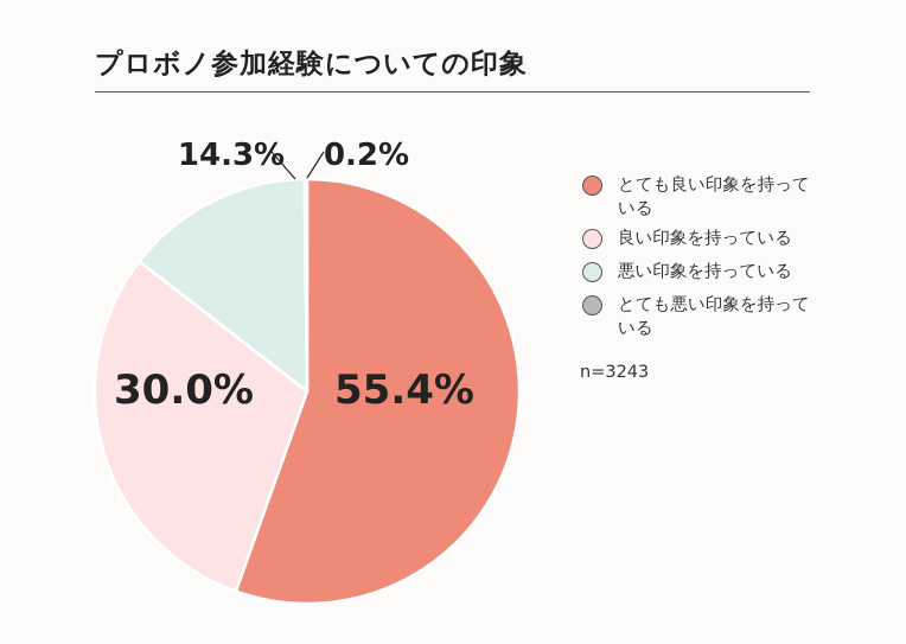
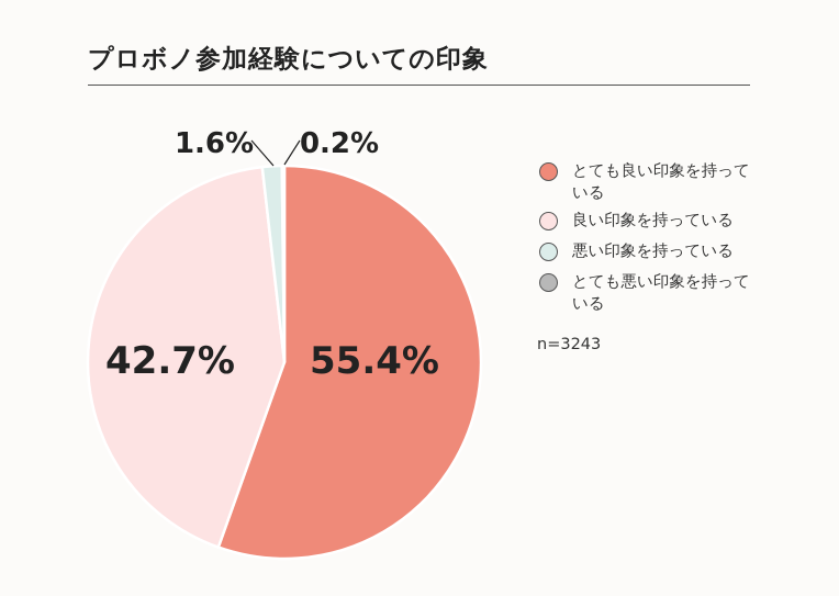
良い印象を持っている: 30.0% -> 42.7%
悪い印象を持っている: 14.3% -> 1.6%
